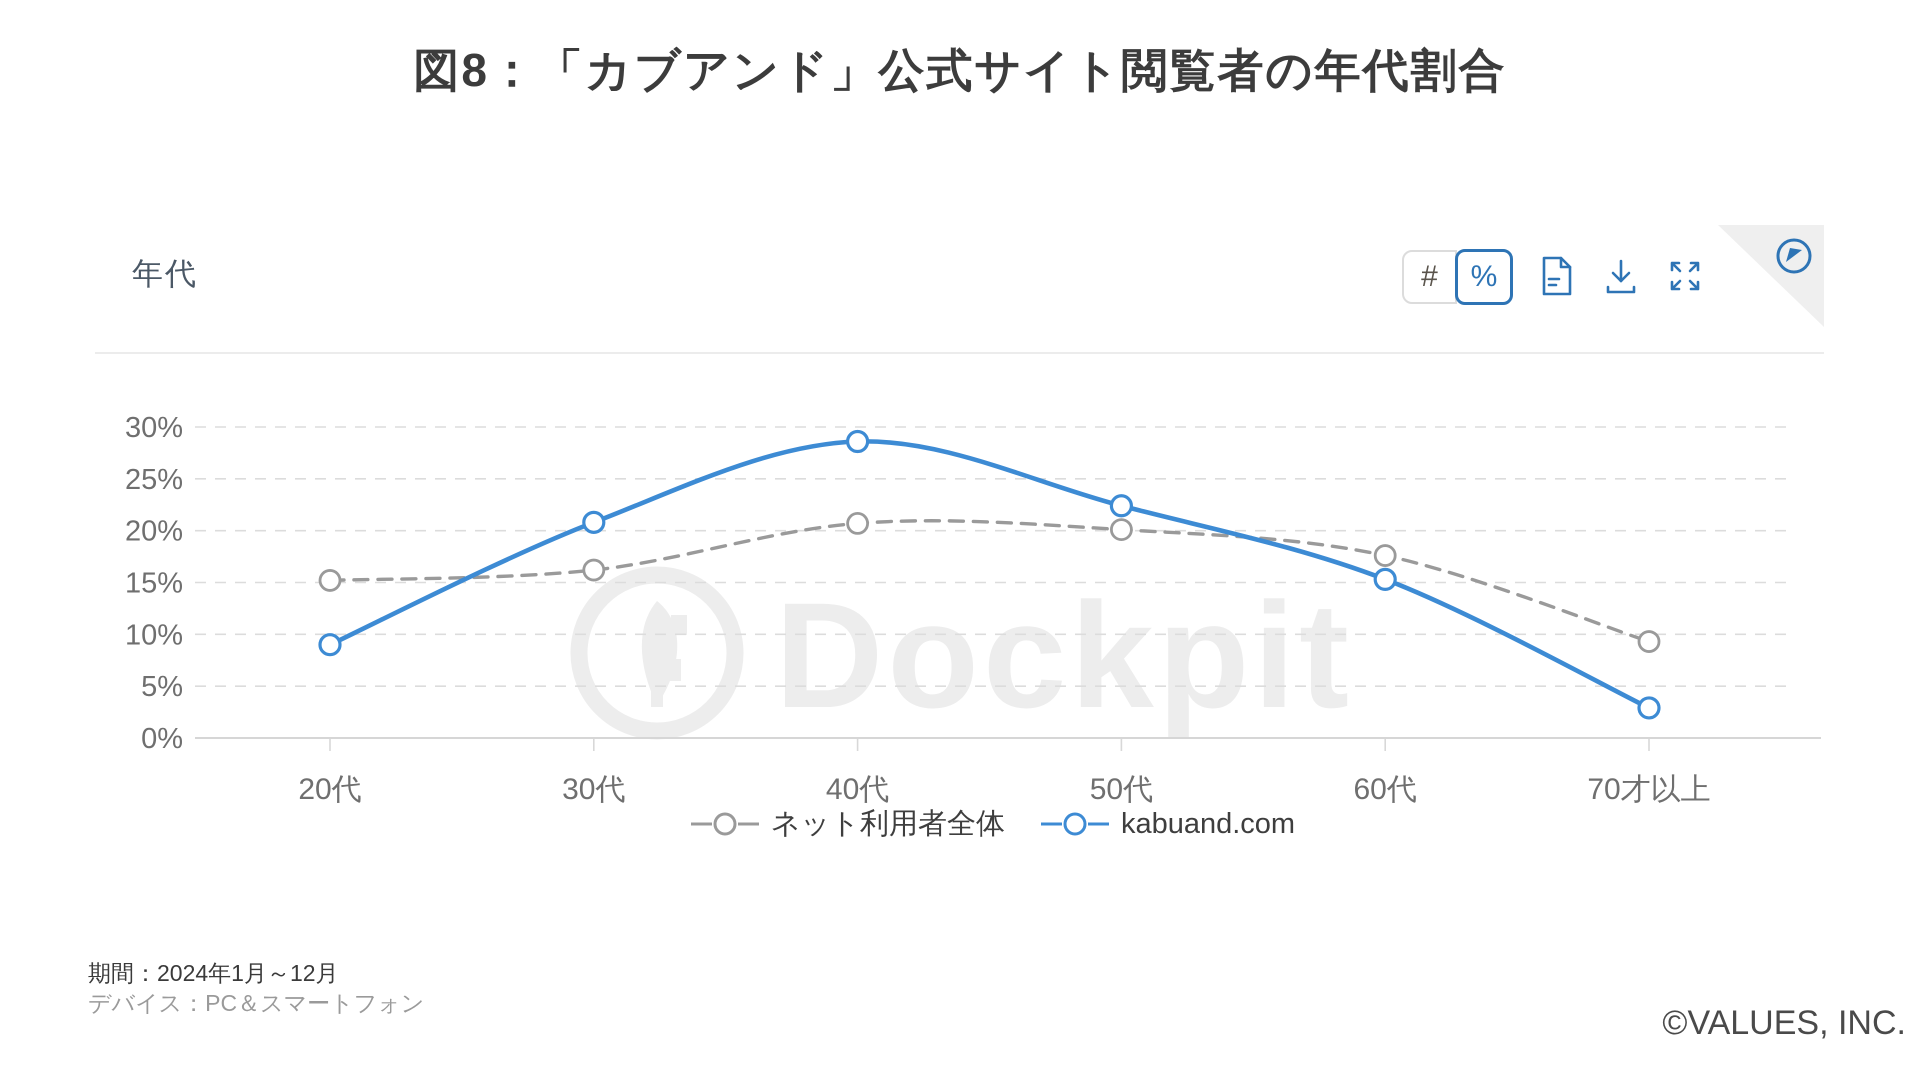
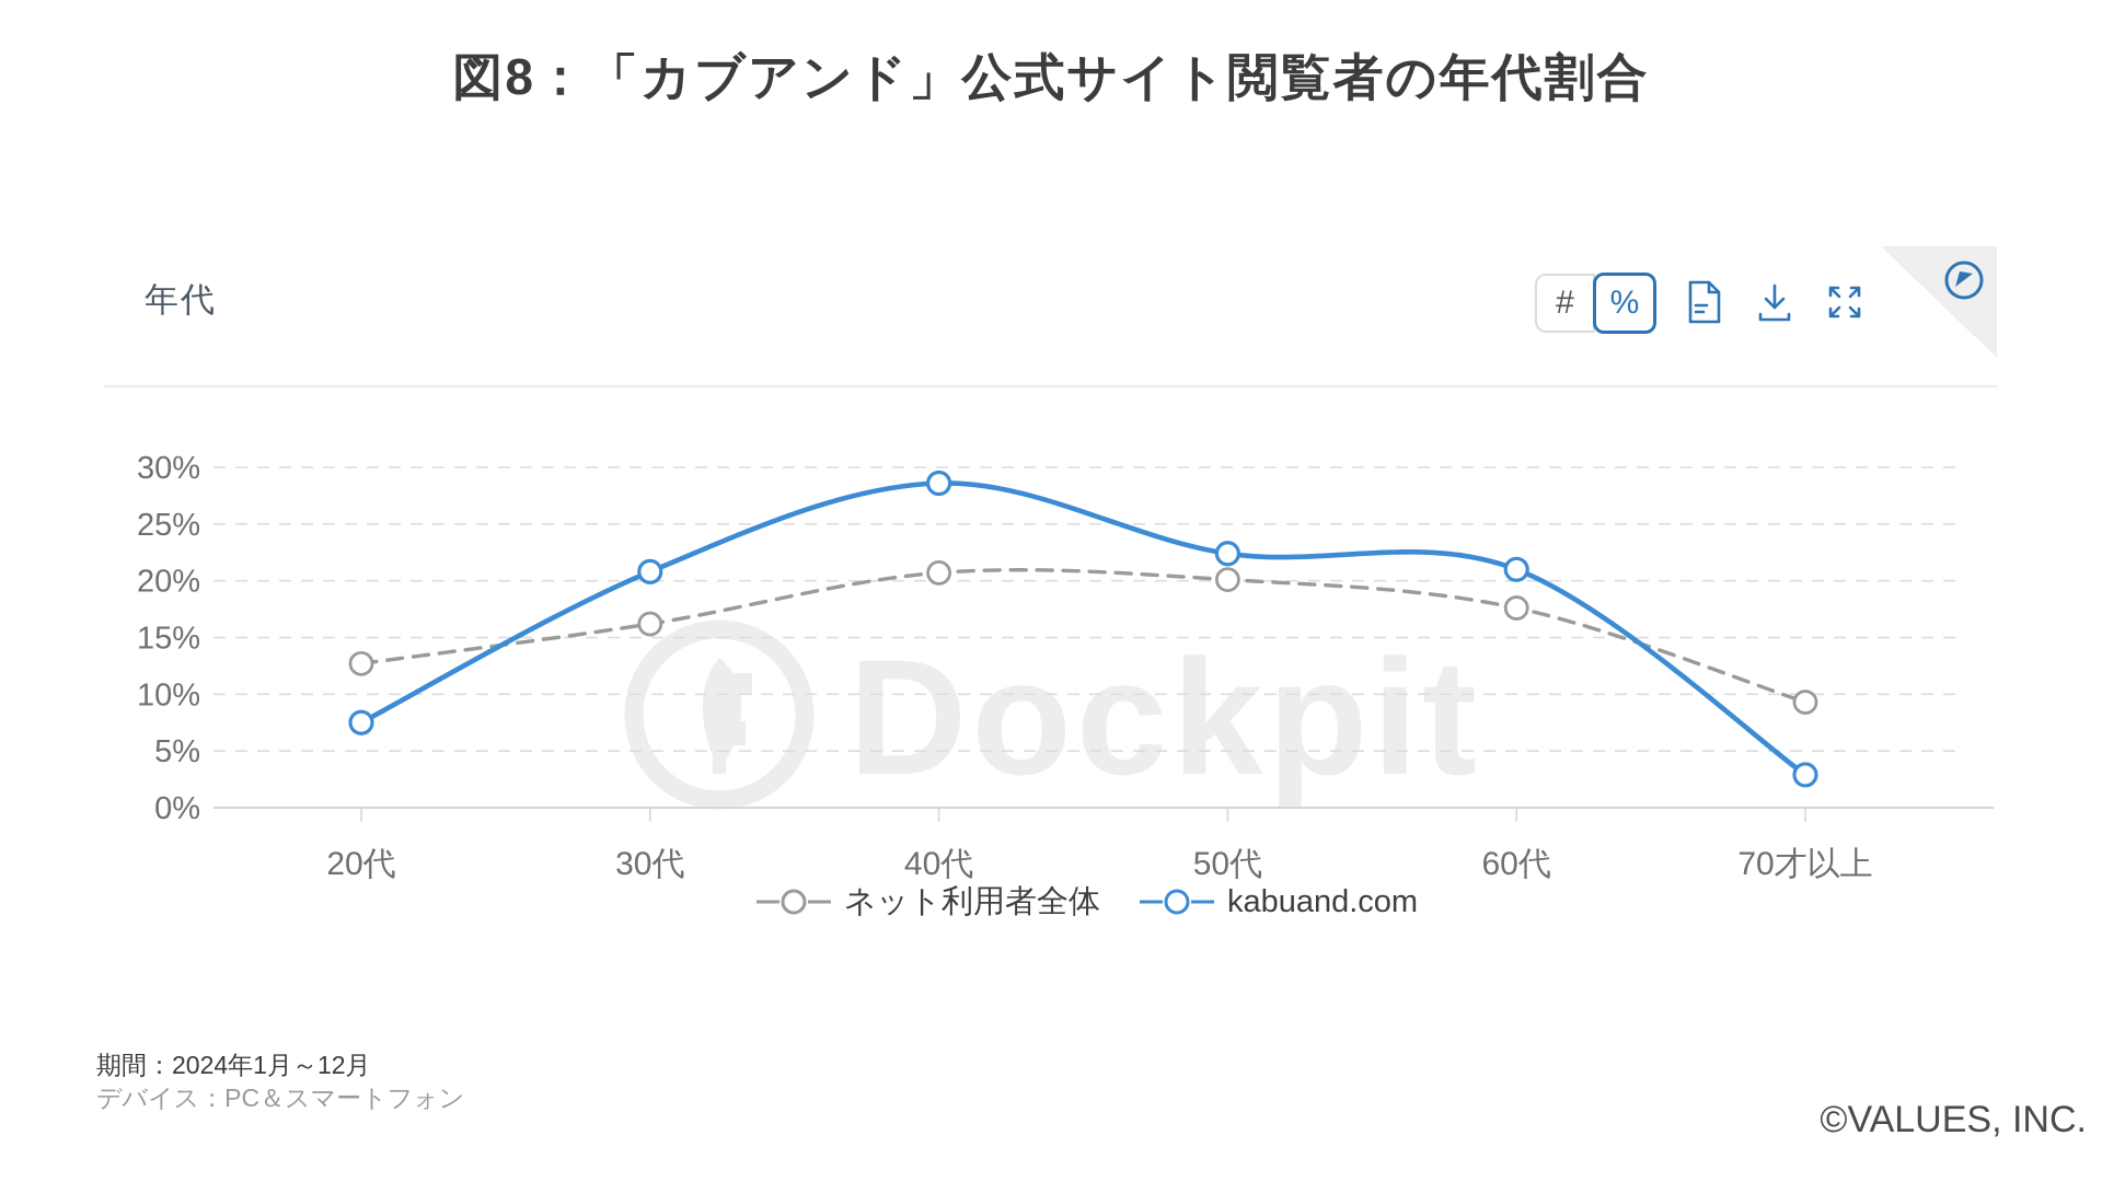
ネット利用者全体/20代: 15.2% -> 12.7%
kabuand.com/20代: 9.0% -> 7.5%
kabuand.com/60代: 15.3% -> 21.0%
